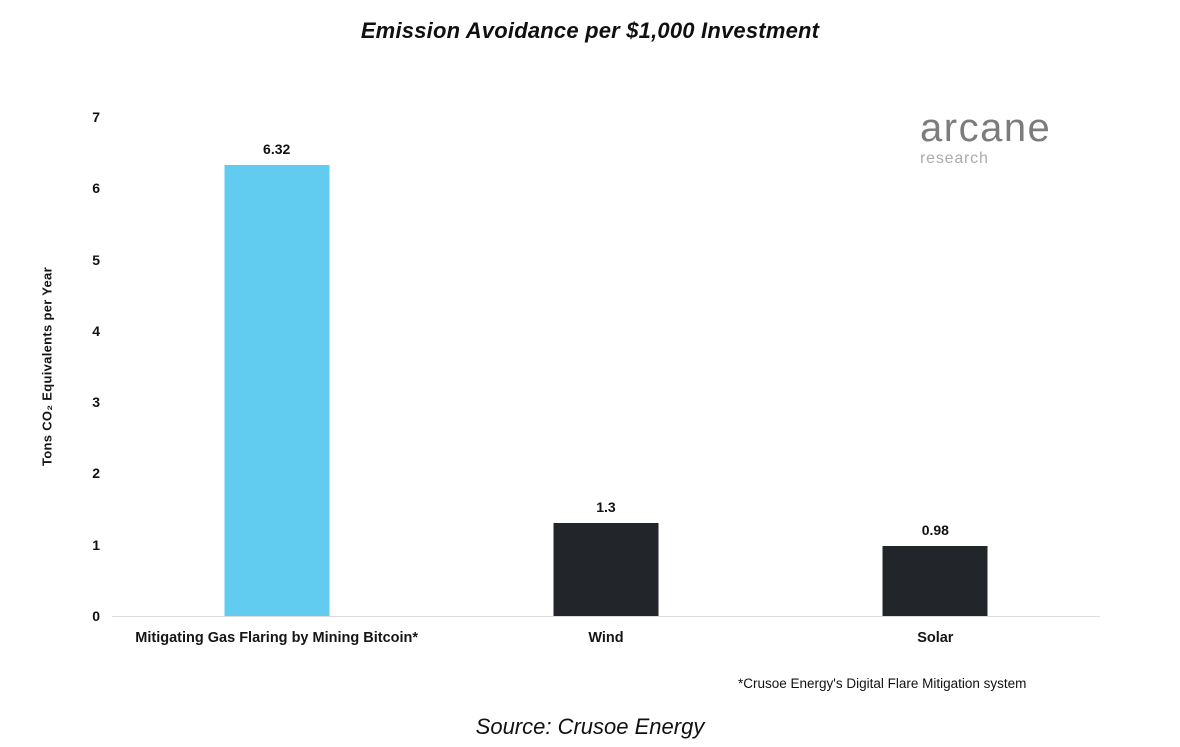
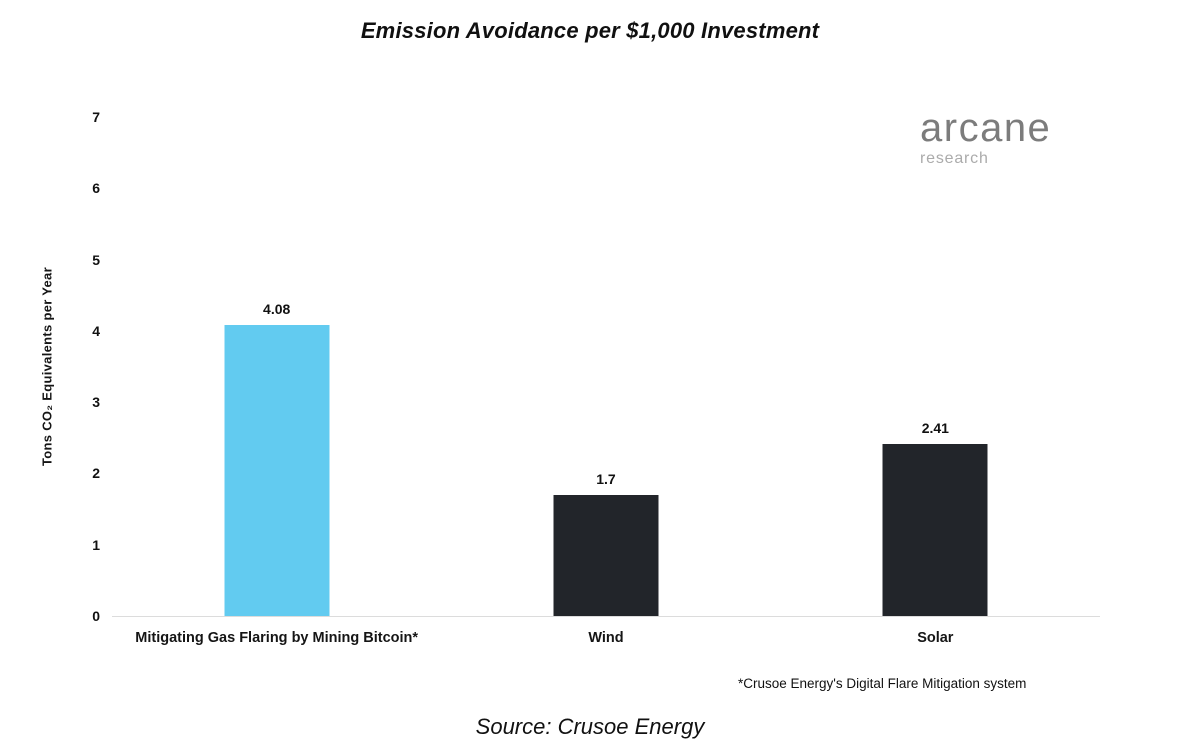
Mitigating Gas Flaring by Mining Bitcoin*: 6.32 -> 4.08
Wind: 1.3 -> 1.7
Solar: 0.98 -> 2.41
